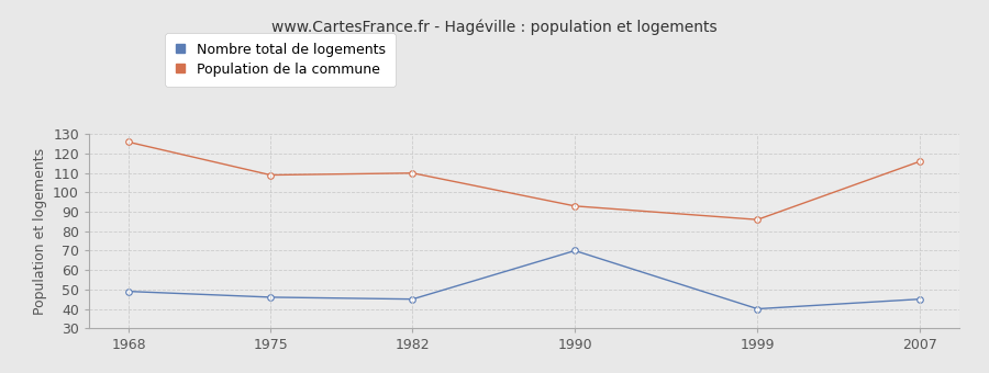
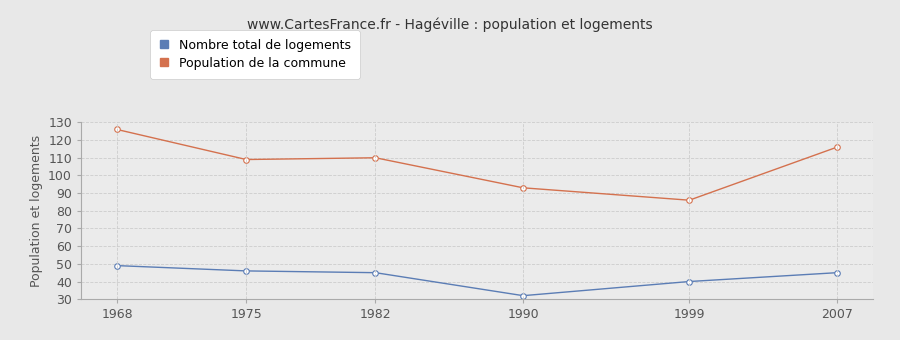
Nombre total de logements/1990: 70 -> 32
